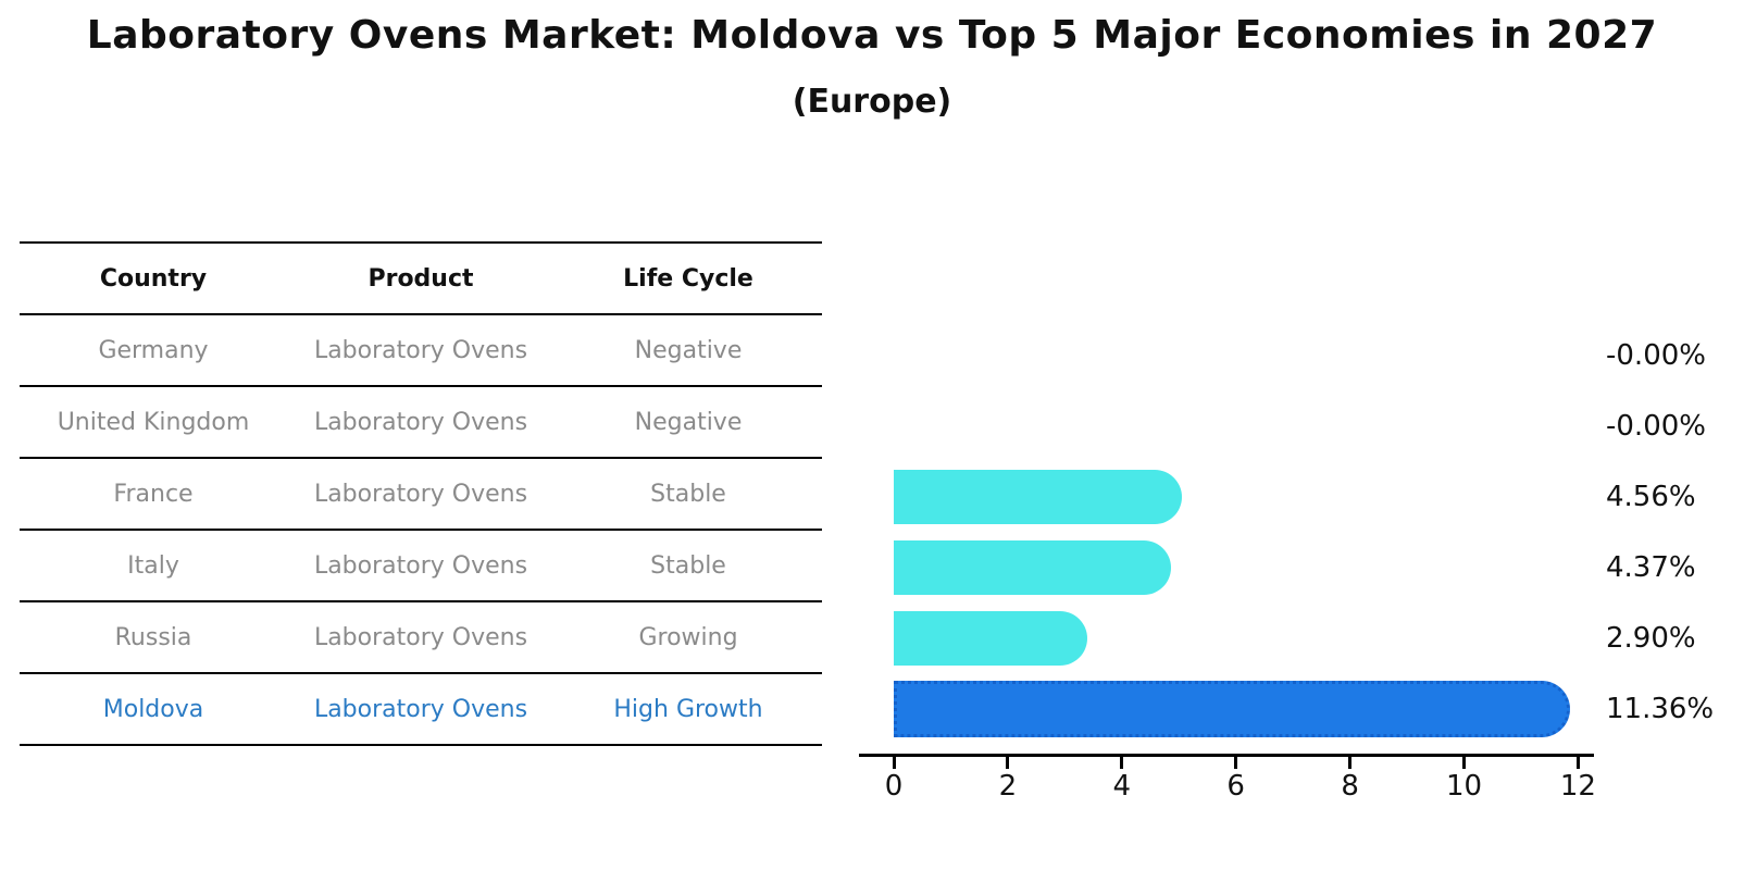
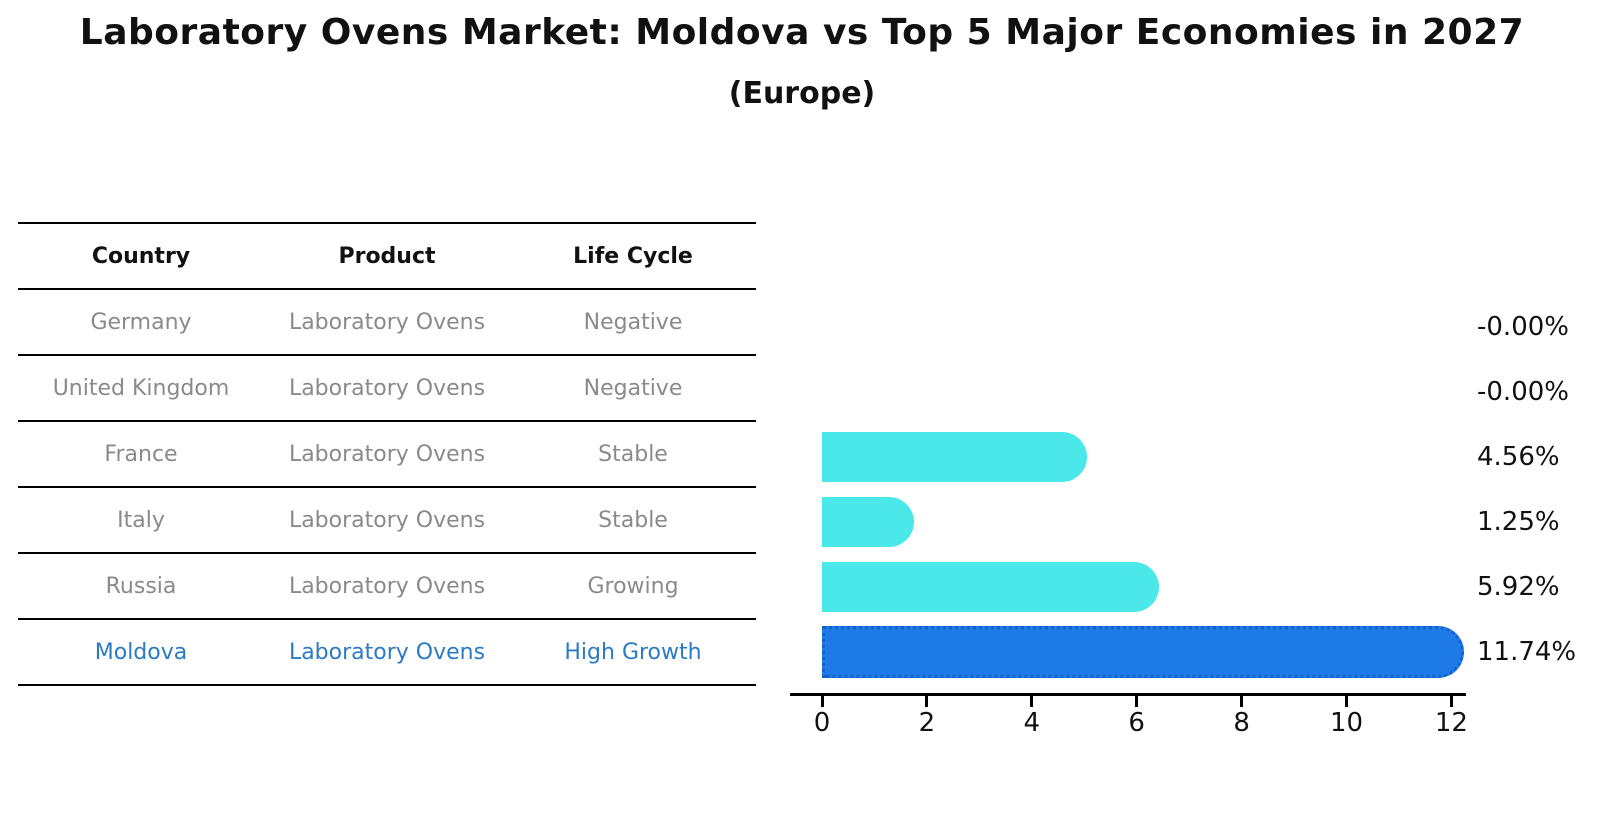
Italy: 4.37% -> 1.25%
Russia: 2.90% -> 5.92%
Moldova: 11.36% -> 11.74%
